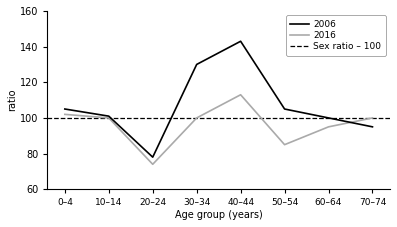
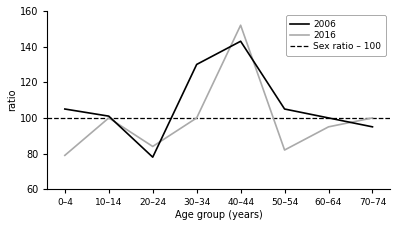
2016/0–4: 102 -> 79
2016/20–24: 74 -> 84
2016/40–44: 113 -> 152
2016/50–54: 85 -> 82
